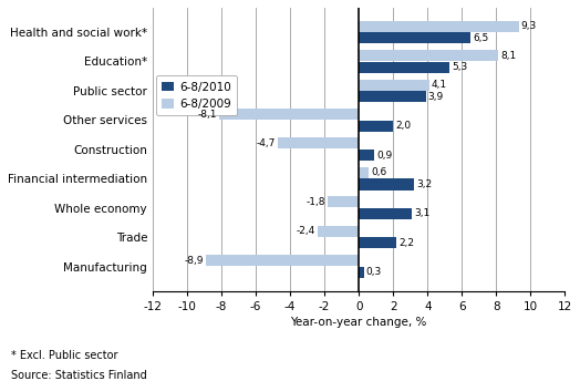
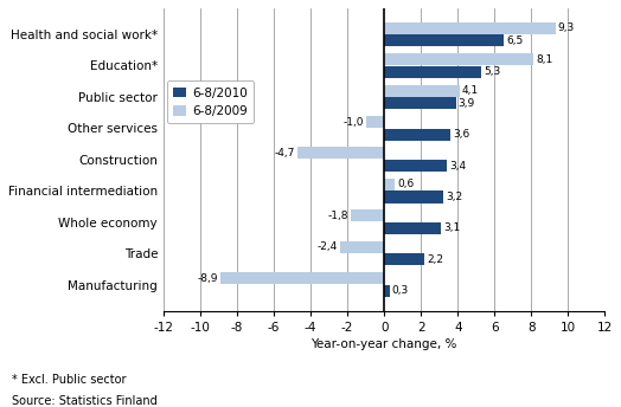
6-8/2009/Other services: -8,1 -> -1,0
6-8/2010/Other services: 2,0 -> 3,6
6-8/2010/Construction: 0,9 -> 3,4
